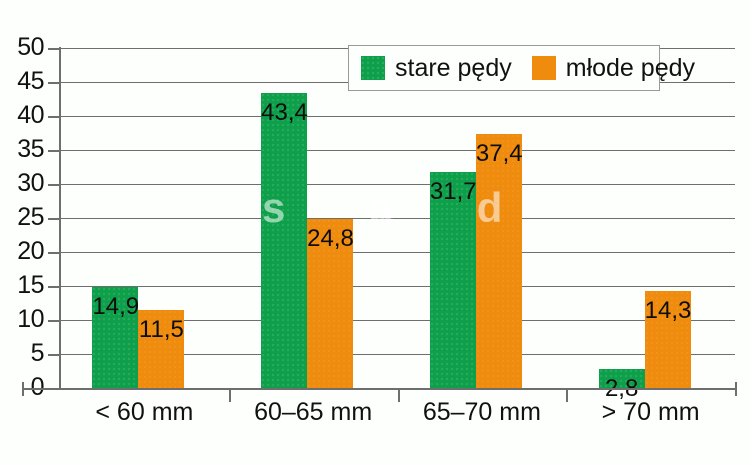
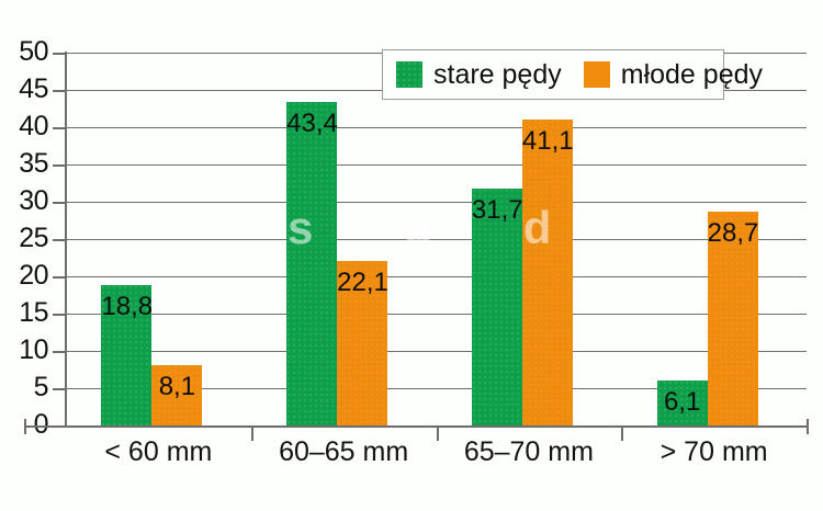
stare pędy/< 60 mm: 14,9 -> 18,8
młode pędy/< 60 mm: 11,5 -> 8,1
młode pędy/60–65 mm: 24,8 -> 22,1
młode pędy/65–70 mm: 37,4 -> 41,1
stare pędy/> 70 mm: 2,8 -> 6,1
młode pędy/> 70 mm: 14,3 -> 28,7
